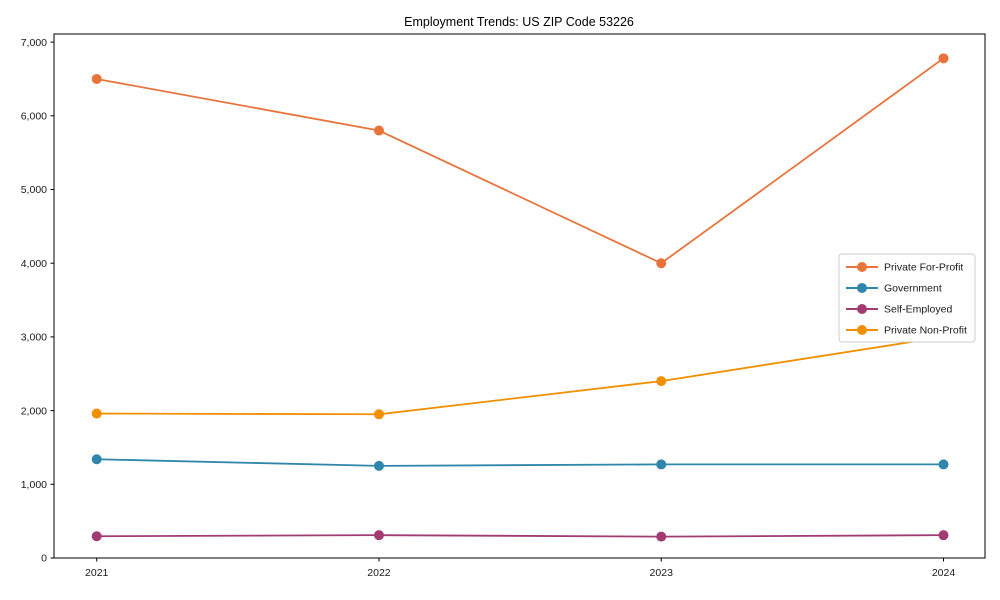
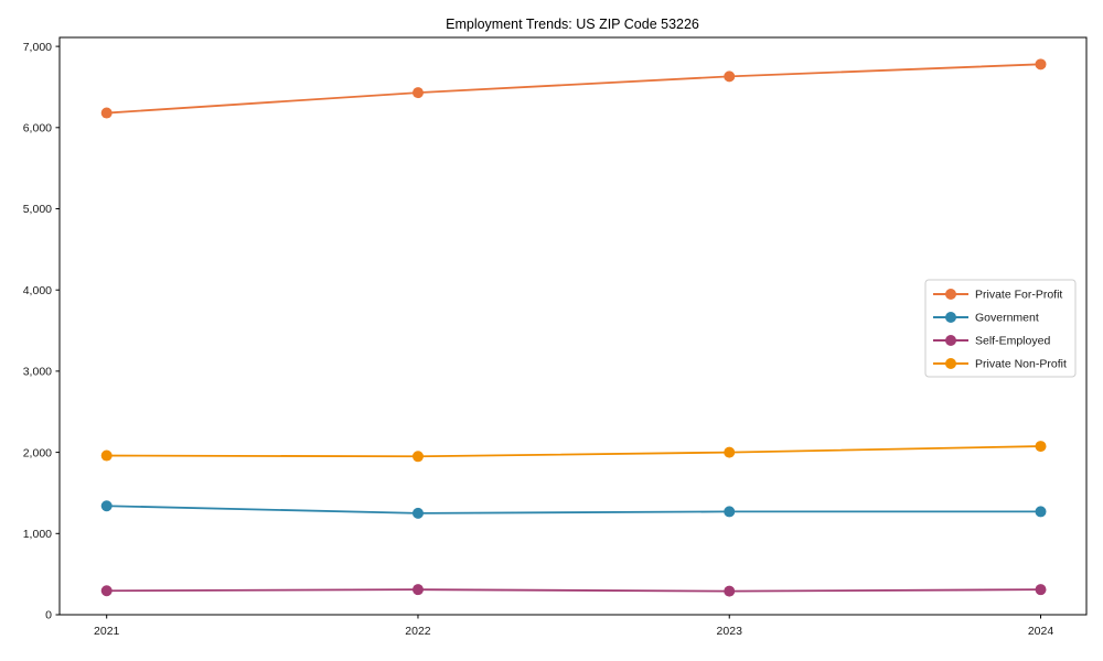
Private For-Profit/2021: 6500 -> 6200
Private For-Profit/2022: 5800 -> 6400
Private For-Profit/2023: 4000 -> 6600
Private Non-Profit/2023: 2400 -> 2000
Private Non-Profit/2024: 3000 -> 2100
